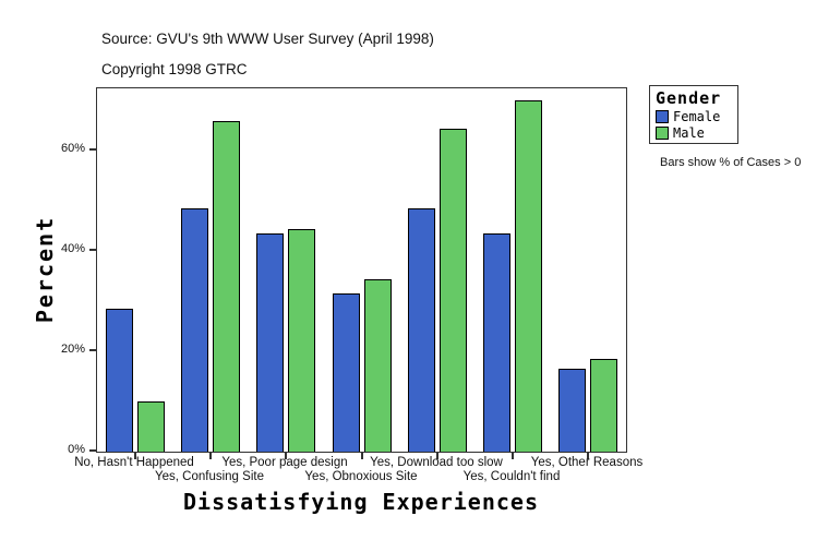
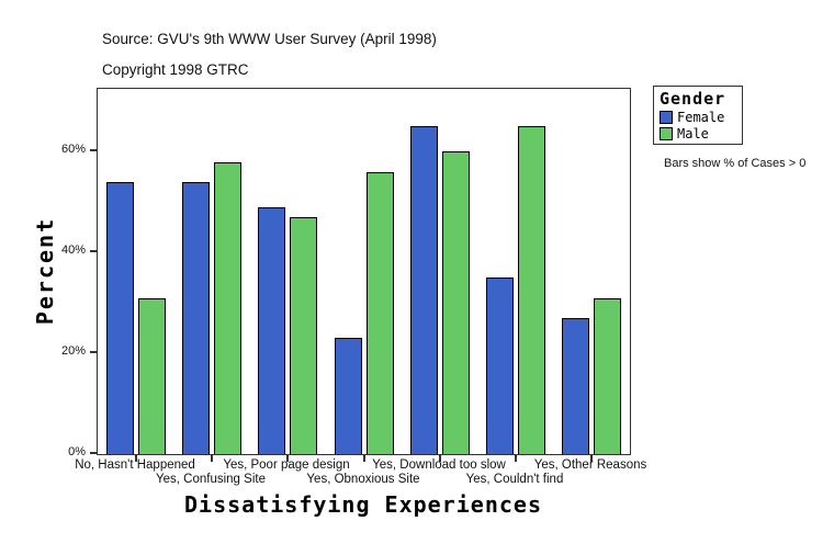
Female/No, Hasn't Happened: 28% -> 54%
Male/No, Hasn't Happened: 10% -> 31%
Female/Yes, Confusing Site: 48% -> 54%
Male/Yes, Confusing Site: 66% -> 58%
Female/Yes, Poor page design: 44% -> 49%
Male/Yes, Poor page design: 44% -> 47%
Female/Yes, Obnoxious Site: 32% -> 23%
Male/Yes, Obnoxious Site: 34% -> 56%
Female/Yes, Download too slow: 48% -> 65%
Male/Yes, Download too slow: 64% -> 60%
Female/Yes, Couldn't find: 44% -> 35%
Male/Yes, Couldn't find: 70% -> 65%
Female/Yes, Other Reasons: 16% -> 27%
Male/Yes, Other Reasons: 18% -> 31%
